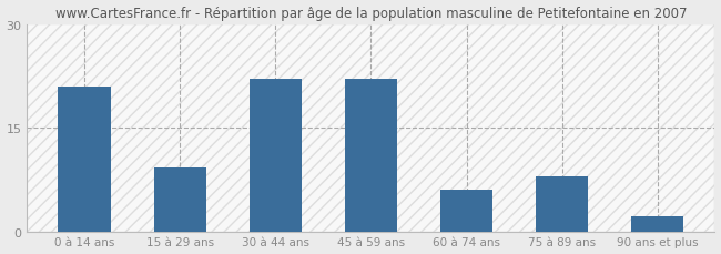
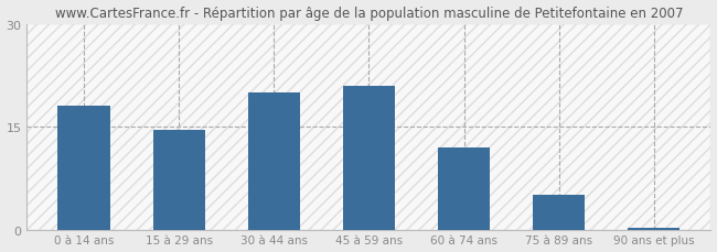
0 à 14 ans: 21.0 -> 18.0
15 à 29 ans: 9.2 -> 14.5
30 à 44 ans: 22.0 -> 20.0
45 à 59 ans: 22.0 -> 21.0
60 à 74 ans: 6.0 -> 12.0
75 à 89 ans: 8.0 -> 5.0
90 ans et plus: 2.2 -> 0.3
